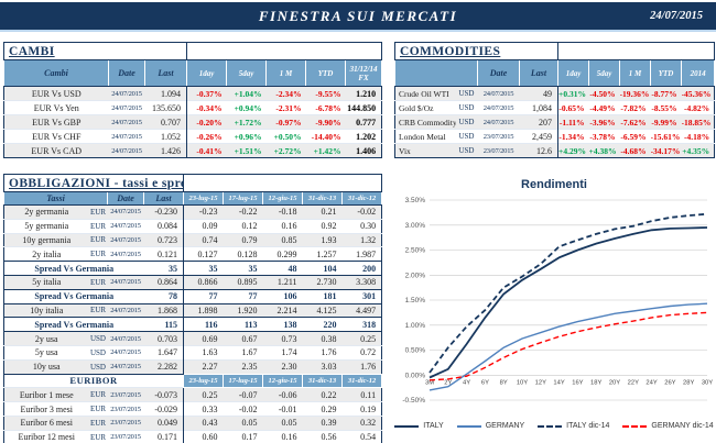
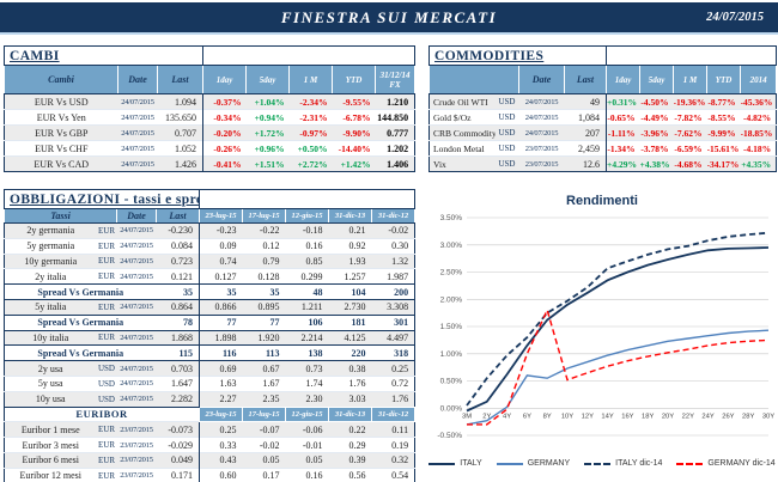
GERMANY dic-14/3M: -0.1% -> -0.3%
GERMANY dic-14/2Y: -0.1% -> -0.3%
GERMANY/6Y: 0.3% -> 0.6%
GERMANY dic-14/6Y: 0.1% -> 1.0%
GERMANY dic-14/8Y: 0.3% -> 1.8%
